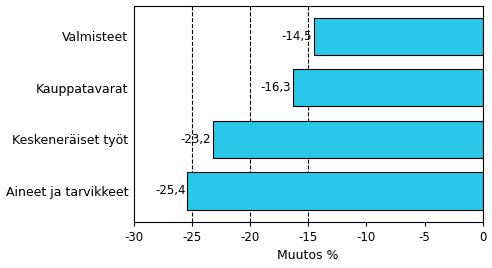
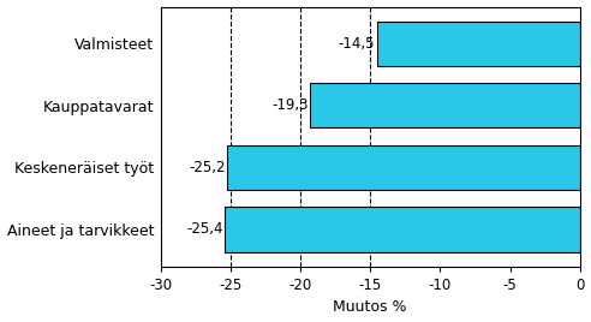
Kauppatavarat: -16,3 -> -19,3
Keskeneräiset työt: -23,2 -> -25,2
